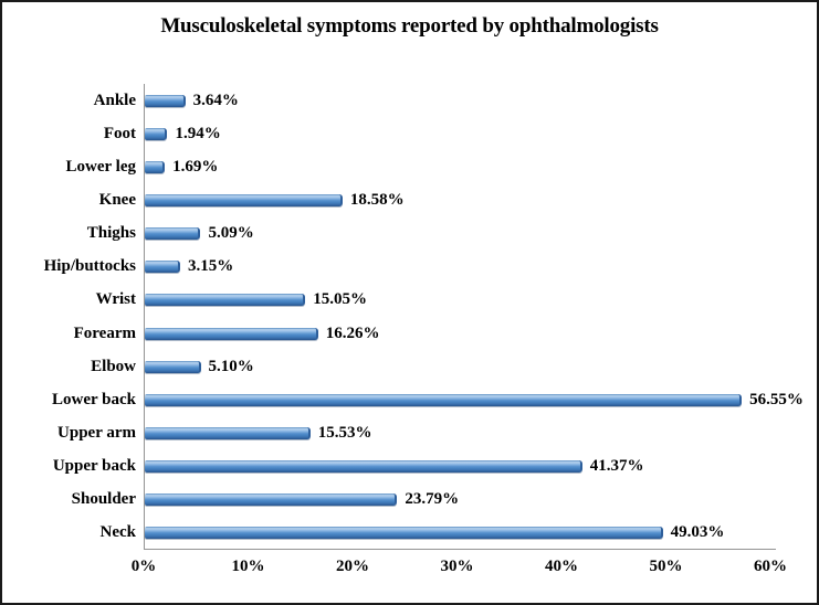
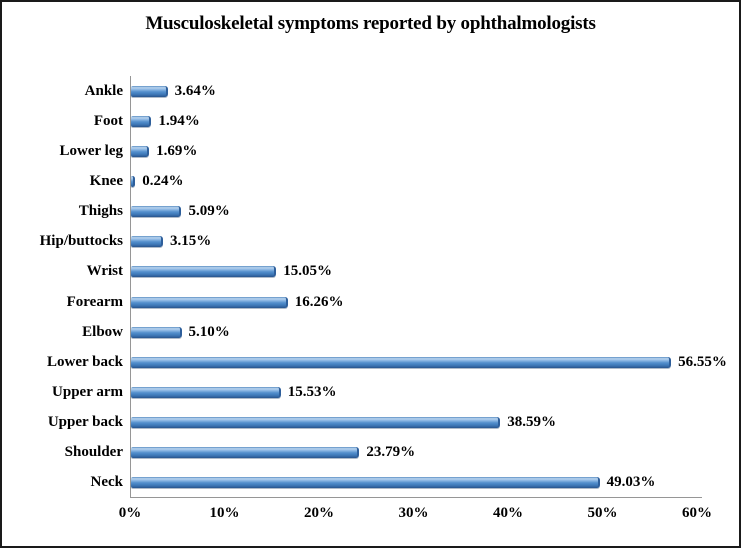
Knee: 18.58% -> 0.24%
Upper back: 41.37% -> 38.59%
